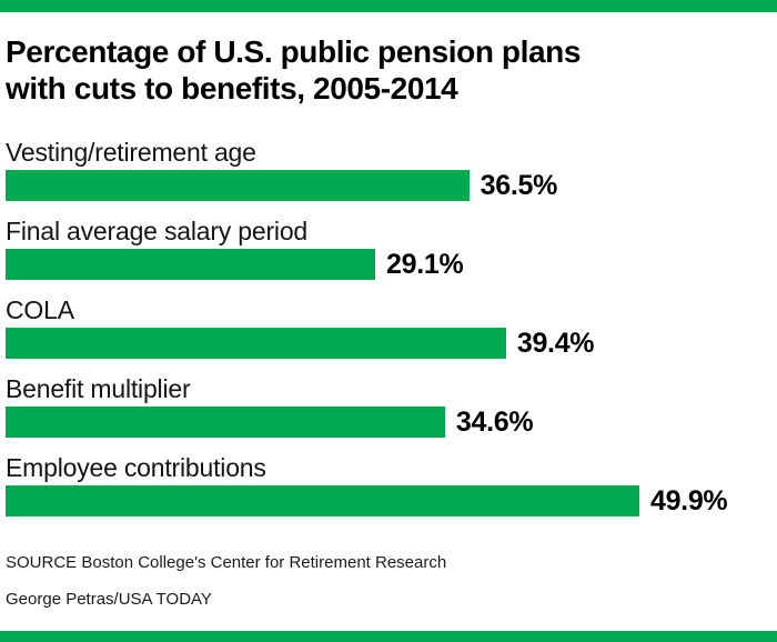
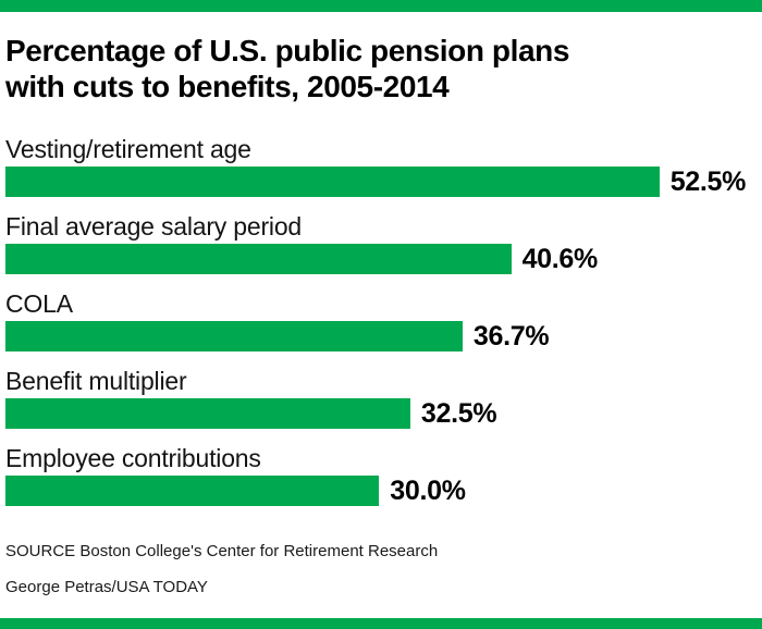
Vesting/retirement age: 36.5% -> 52.5%
Final average salary period: 29.1% -> 40.6%
COLA: 39.4% -> 36.7%
Benefit multiplier: 34.6% -> 32.5%
Employee contributions: 49.9% -> 30.0%
